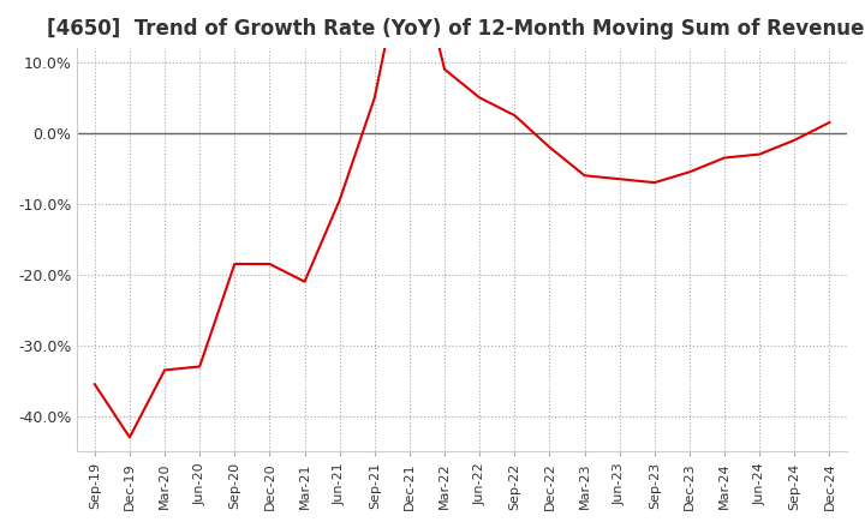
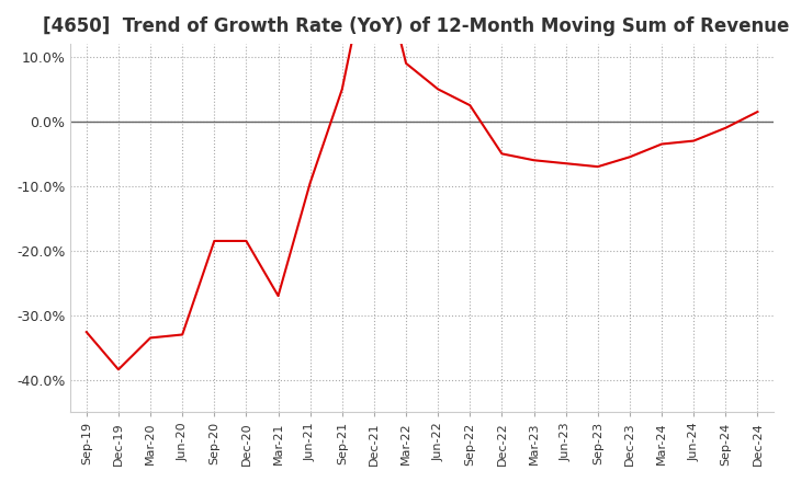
Sep-19: -35.5% -> -32.6%
Dec-19: -43.0% -> -38.4%
Mar-21: -21.0% -> -27.0%
Dec-22: -2.0% -> -5.0%
